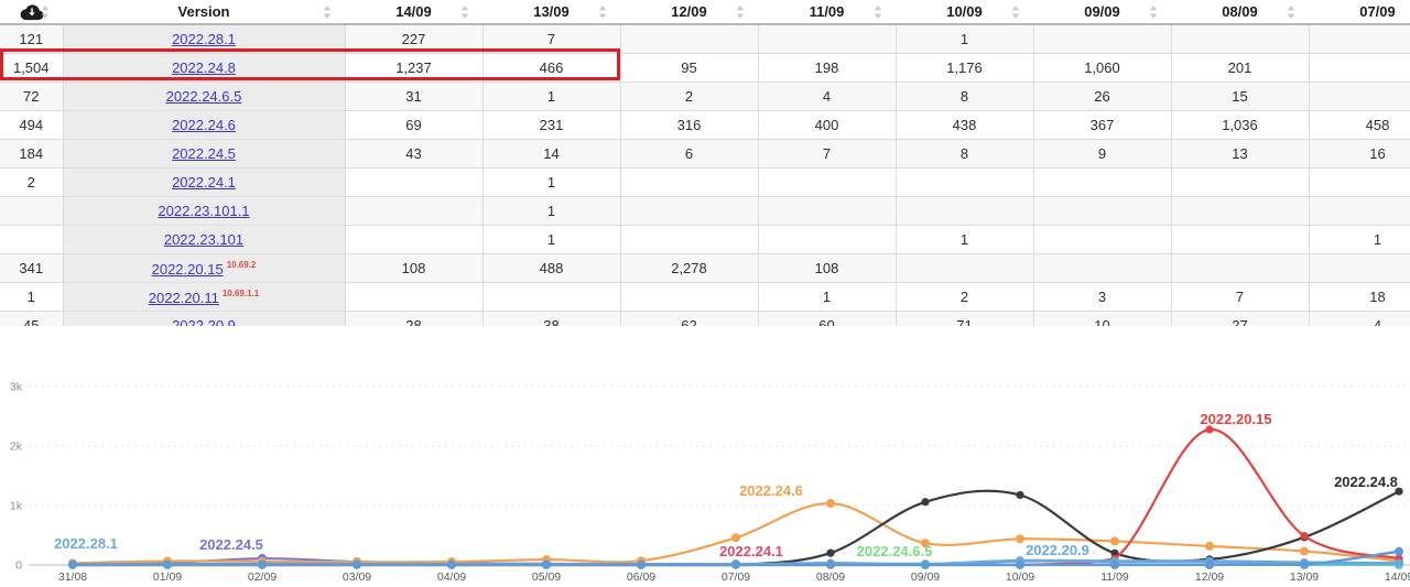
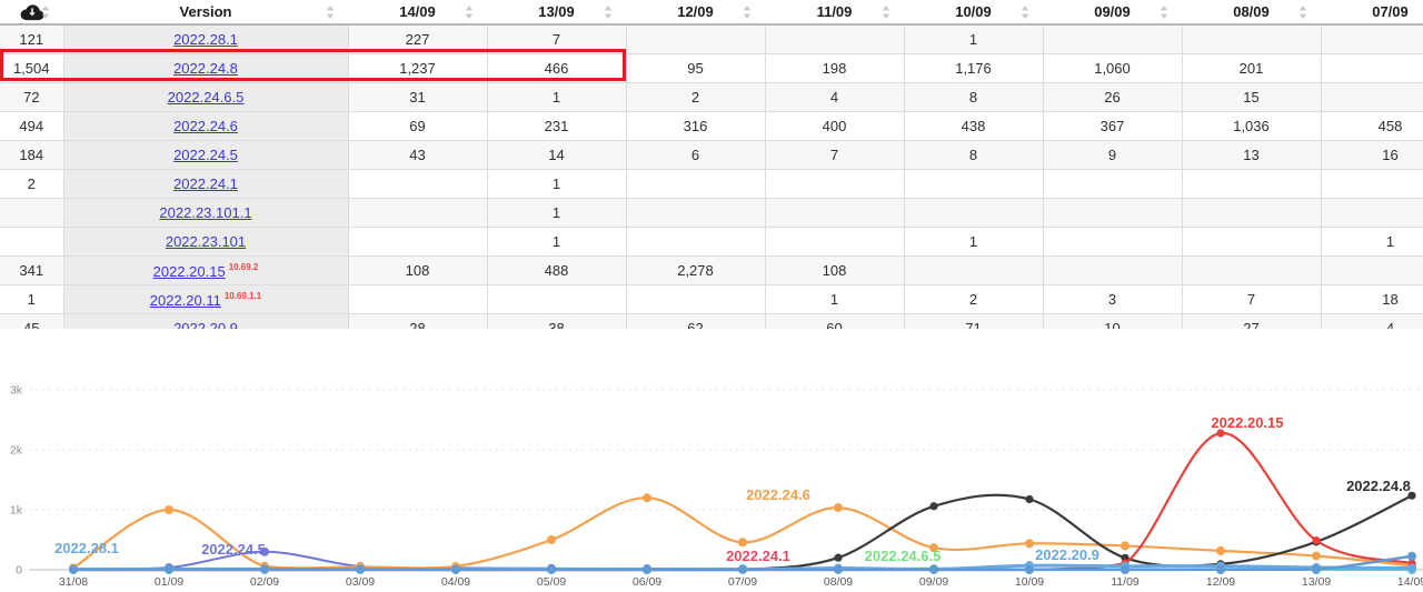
2022.24.6/01/09: 0.1k -> 1.0k
2022.24.5/02/09: 0.1k -> 0.3k
2022.24.6/05/09: 0.1k -> 0.5k
2022.24.6/06/09: 0.1k -> 1.2k
